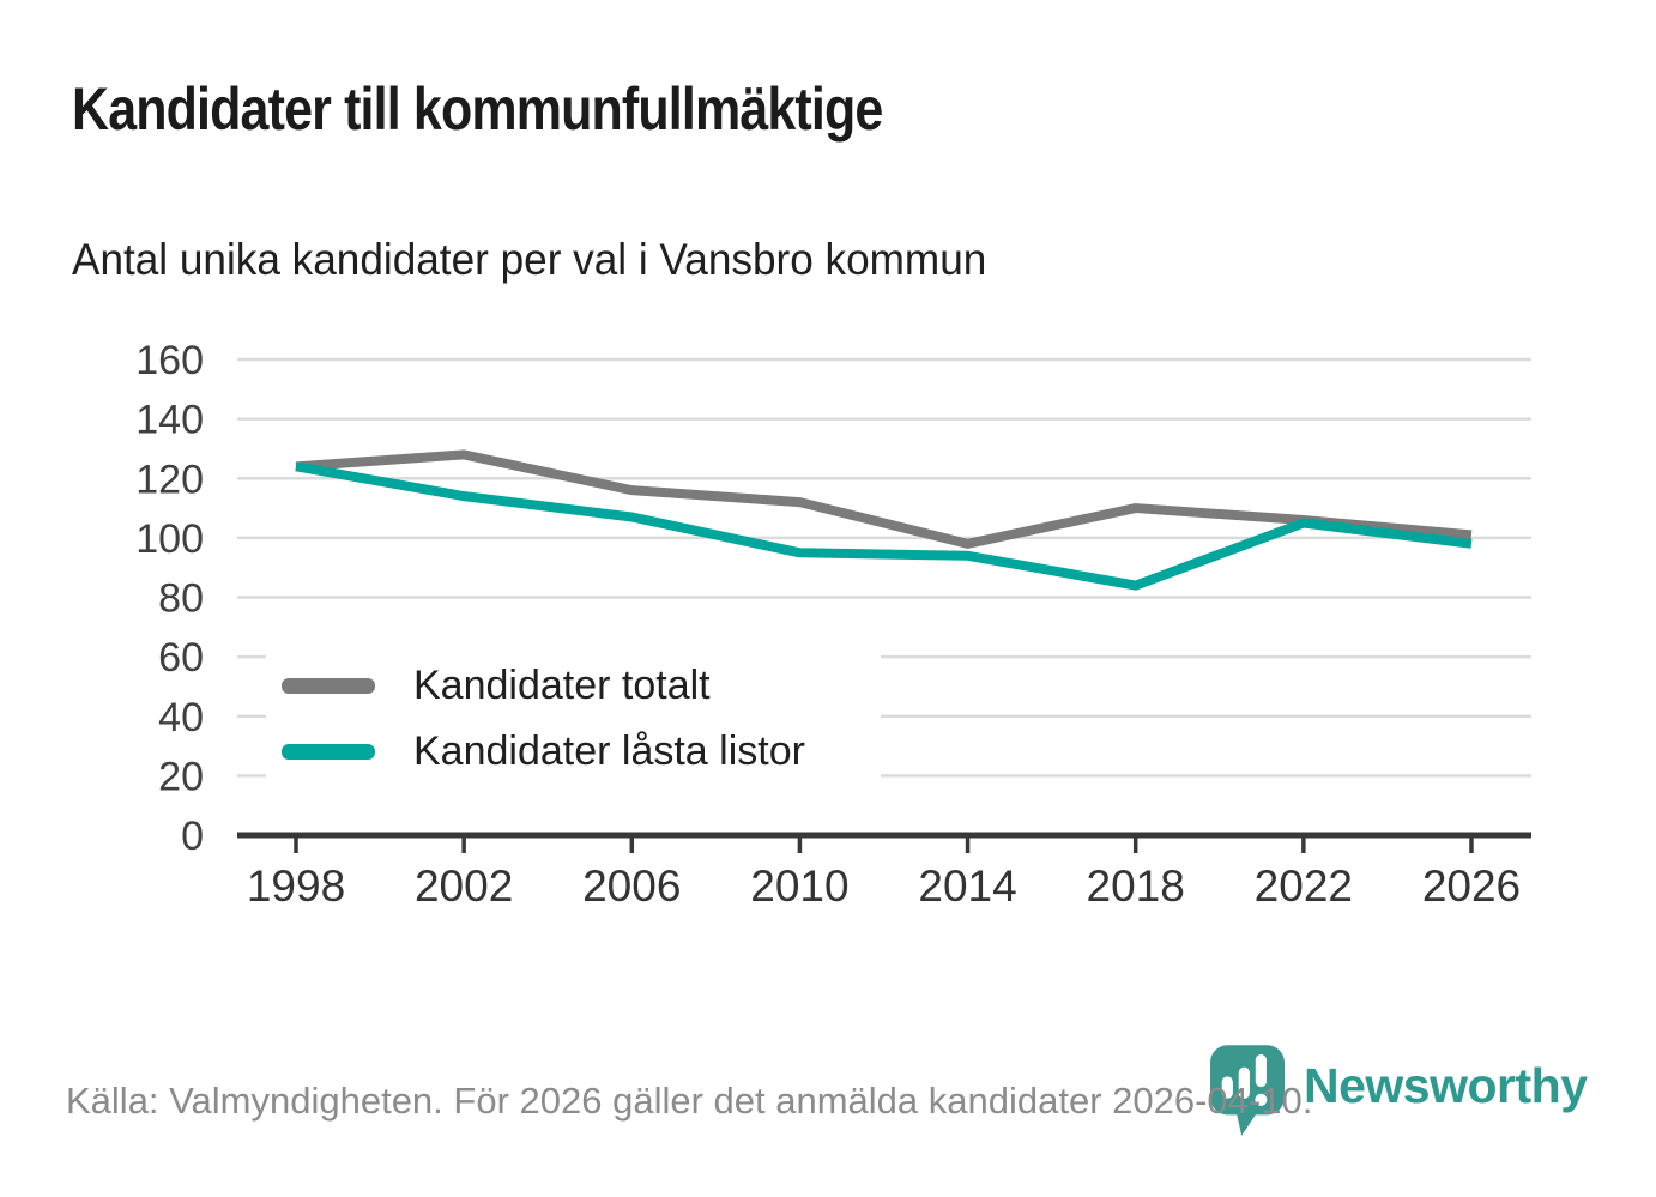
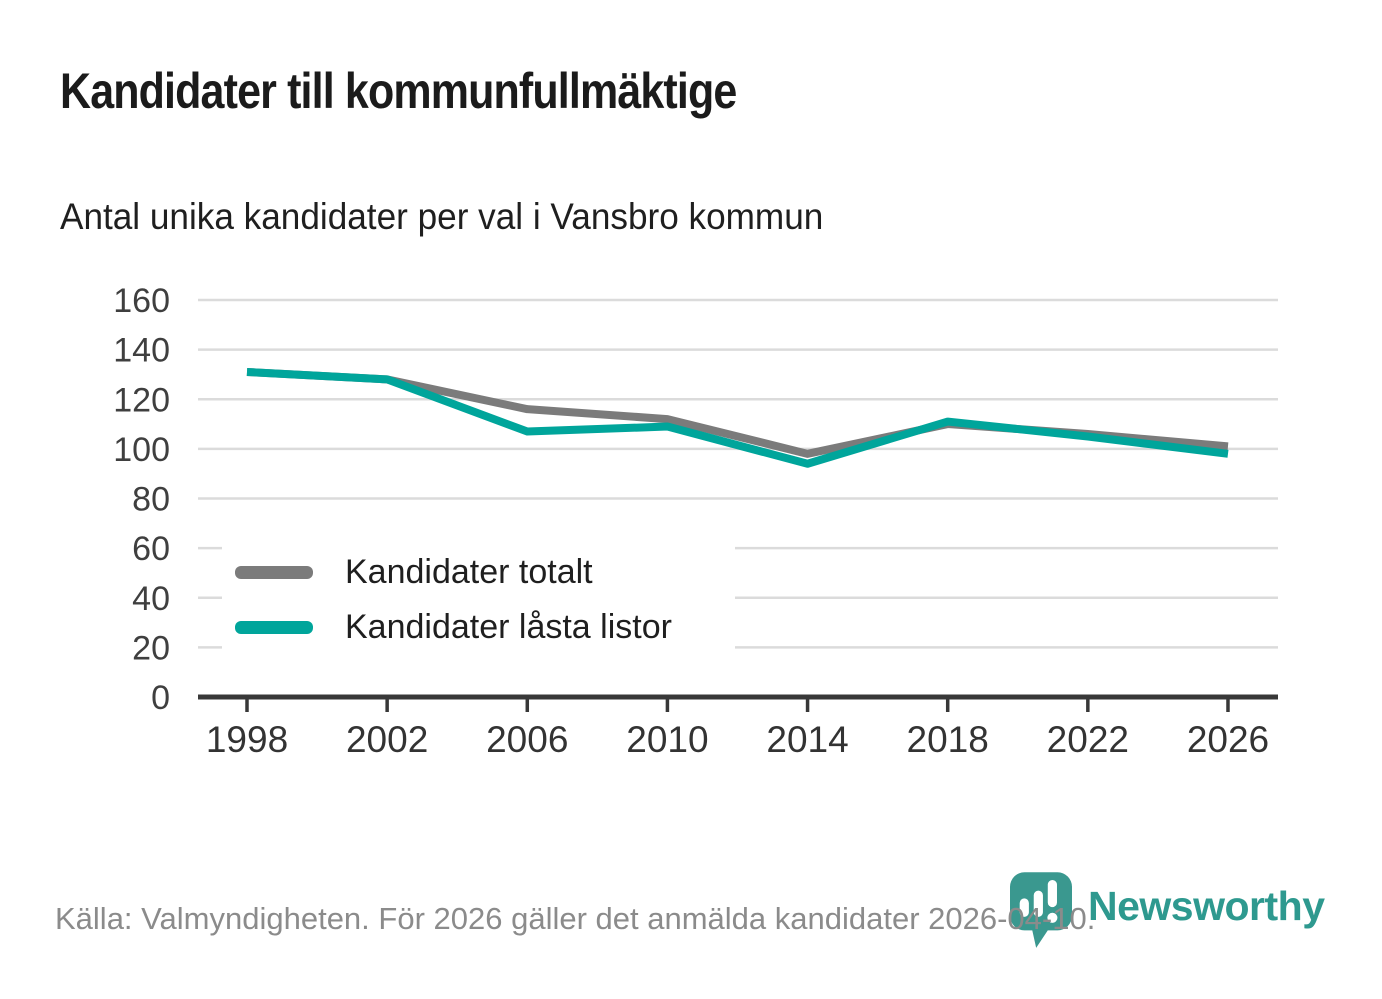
Kandidater totalt/1998: 124 -> 131
Kandidater låsta listor/1998: 124 -> 131
Kandidater låsta listor/2002: 114 -> 128
Kandidater låsta listor/2010: 95 -> 109
Kandidater låsta listor/2018: 84 -> 111
